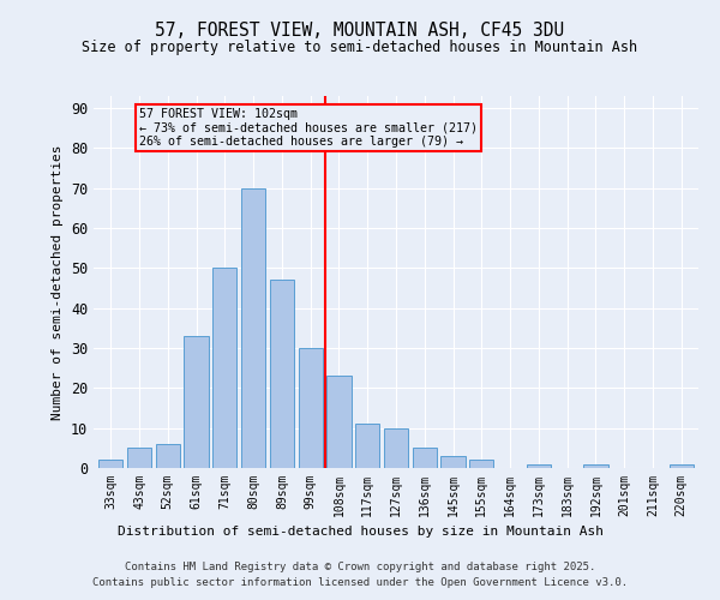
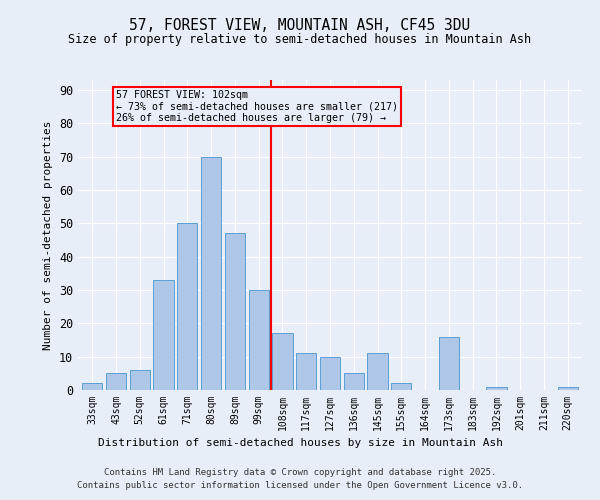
108sqm: 23 -> 17
145sqm: 3 -> 11
173sqm: 1 -> 16
